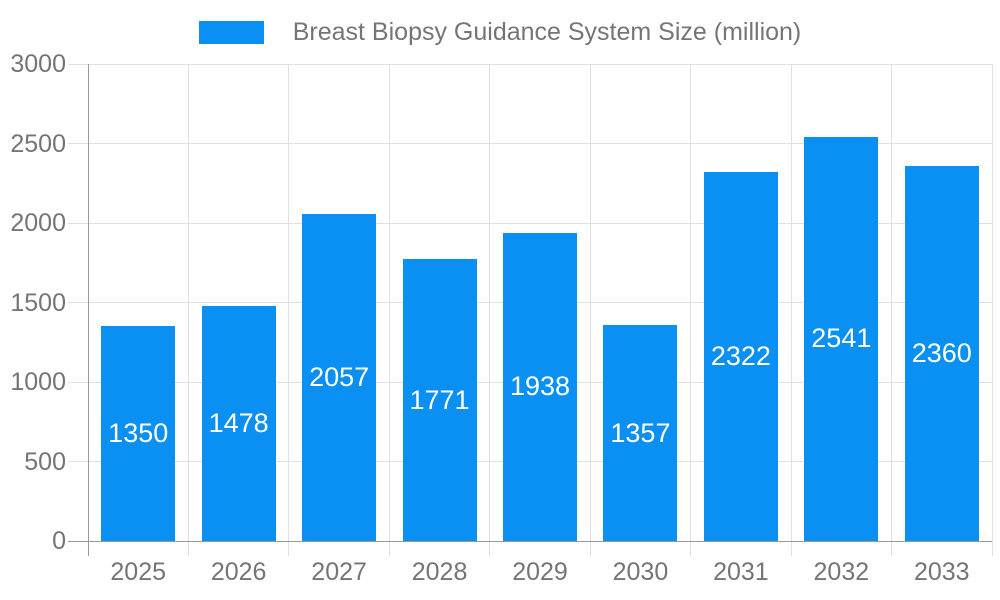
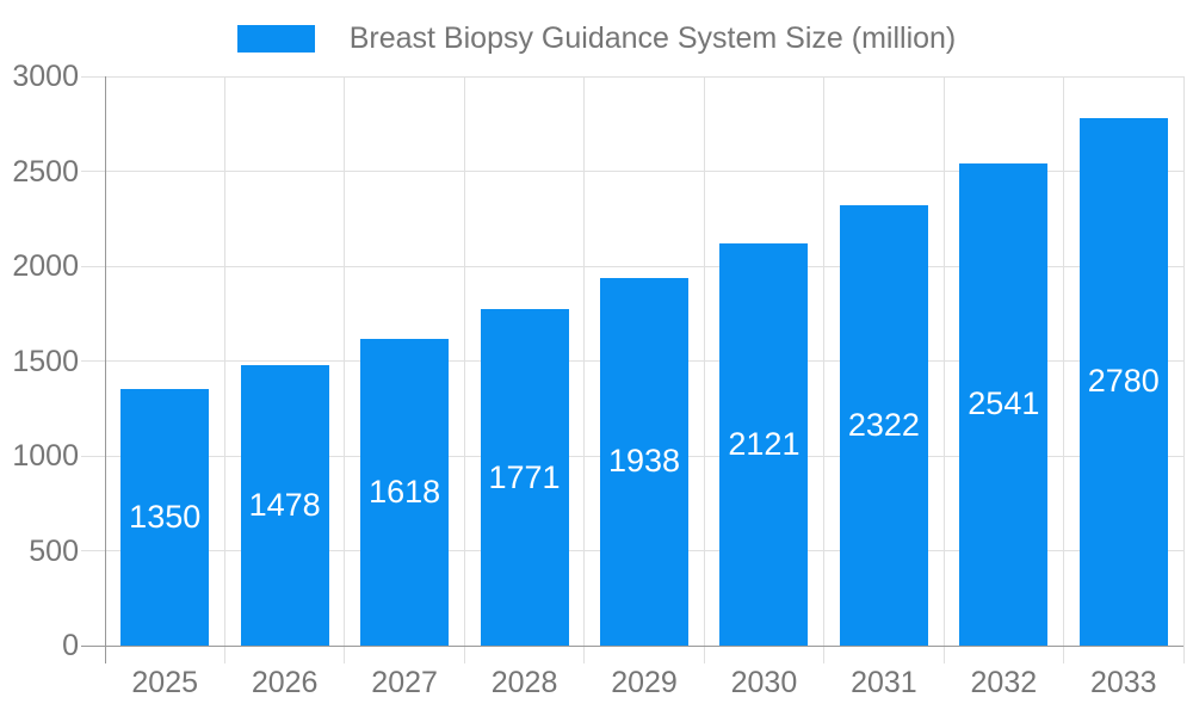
2027: 2057 -> 1618
2030: 1357 -> 2121
2033: 2360 -> 2780
